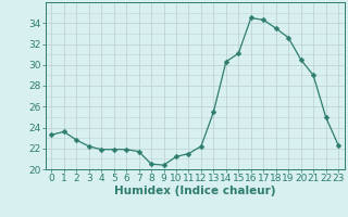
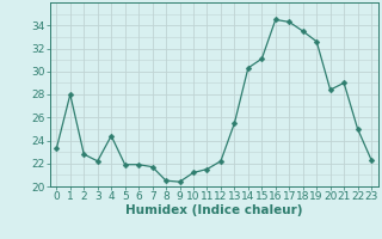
1: 23.6 -> 28.0
4: 21.9 -> 24.4
20: 30.5 -> 28.4
